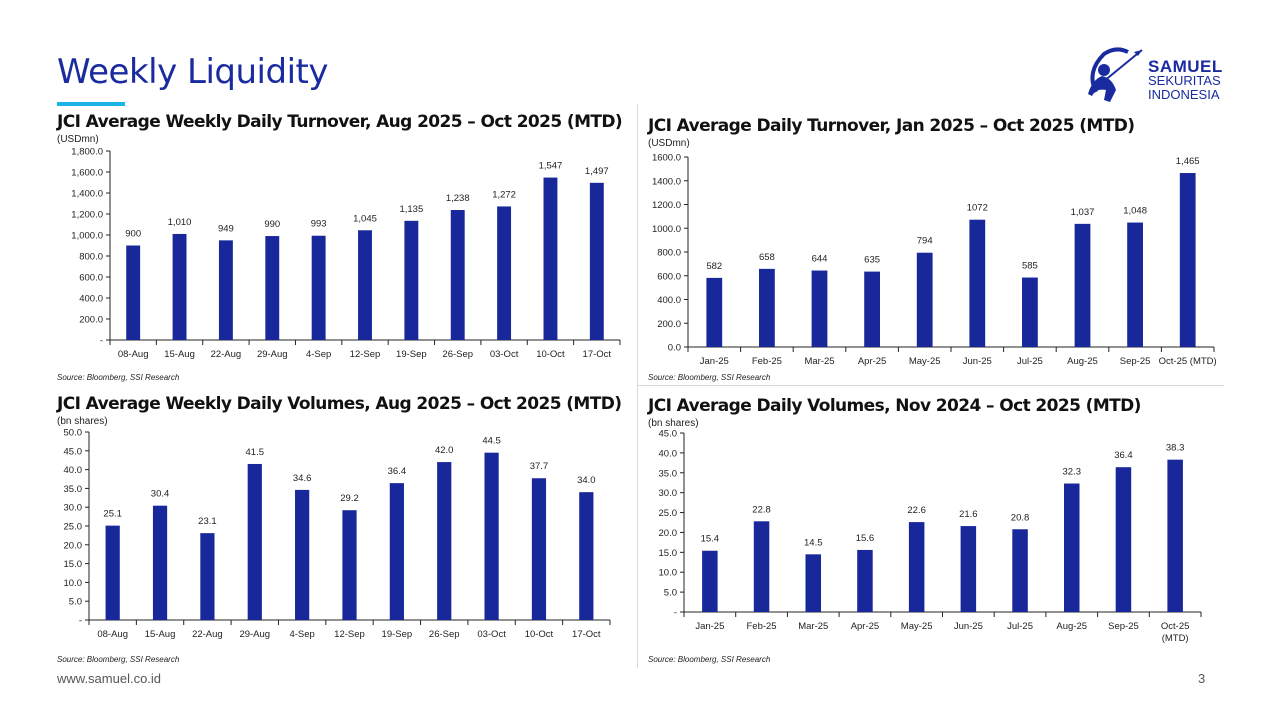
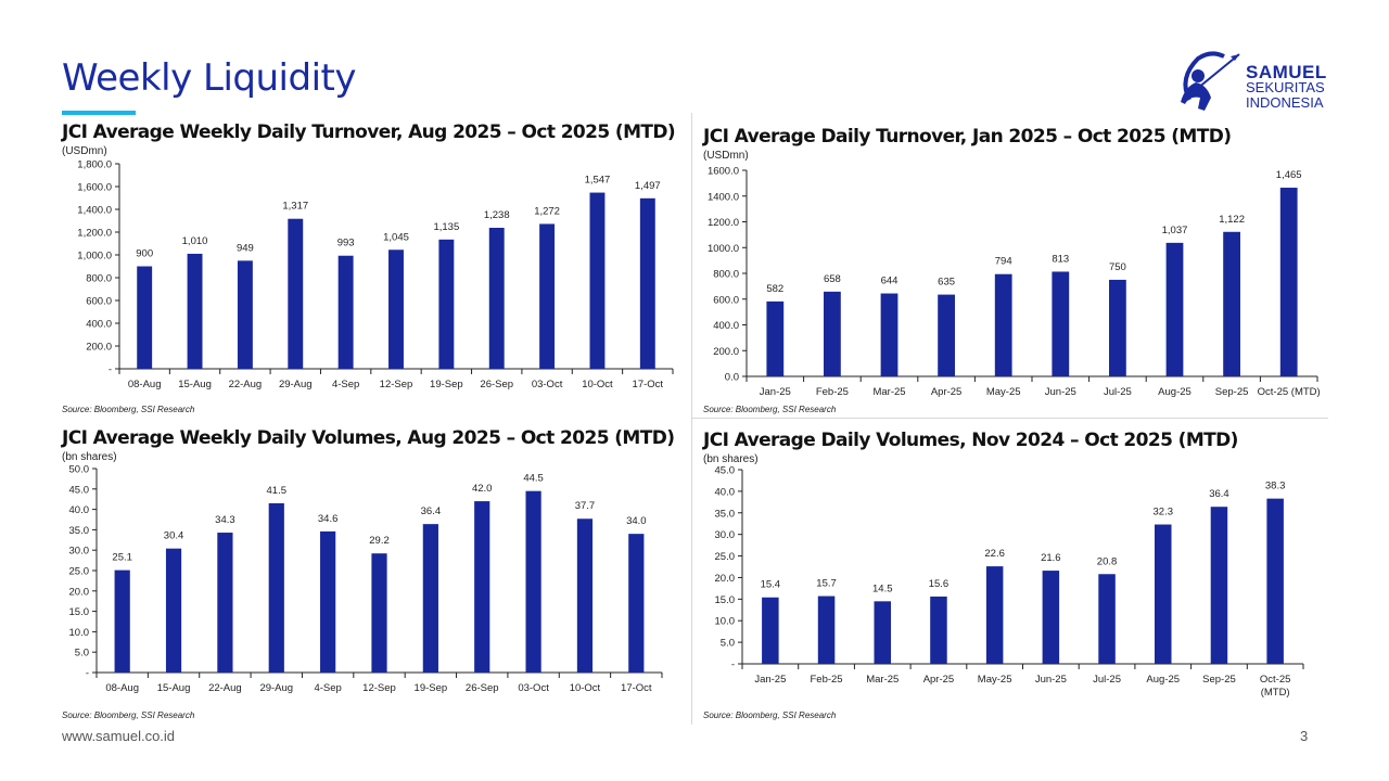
JCI Average Weekly Daily Turnover, Aug 2025 – Oct 2025 (MTD)/29-Aug: 990 -> 1,317
JCI Average Daily Turnover, Jan 2025 – Oct 2025 (MTD)/Jun-25: 1072 -> 813
JCI Average Daily Turnover, Jan 2025 – Oct 2025 (MTD)/Jul-25: 585 -> 750
JCI Average Daily Turnover, Jan 2025 – Oct 2025 (MTD)/Sep-25: 1,048 -> 1,122
JCI Average Weekly Daily Volumes, Aug 2025 – Oct 2025 (MTD)/22-Aug: 23.1 -> 34.3
JCI Average Daily Volumes, Nov 2024 – Oct 2025 (MTD)/Feb-25: 22.8 -> 15.7
